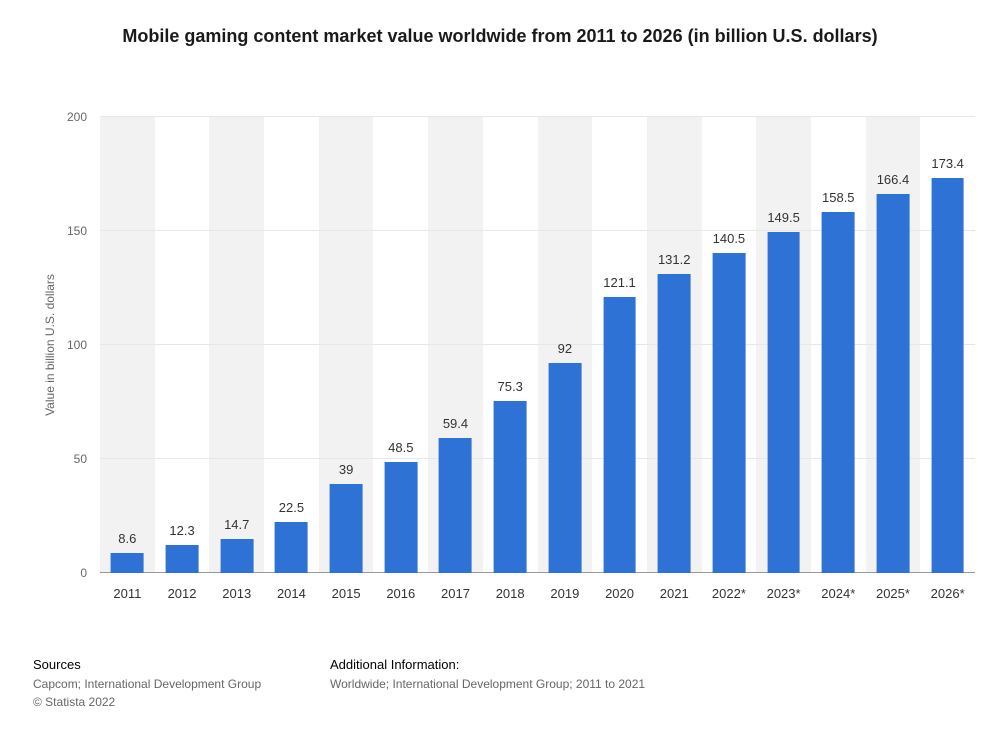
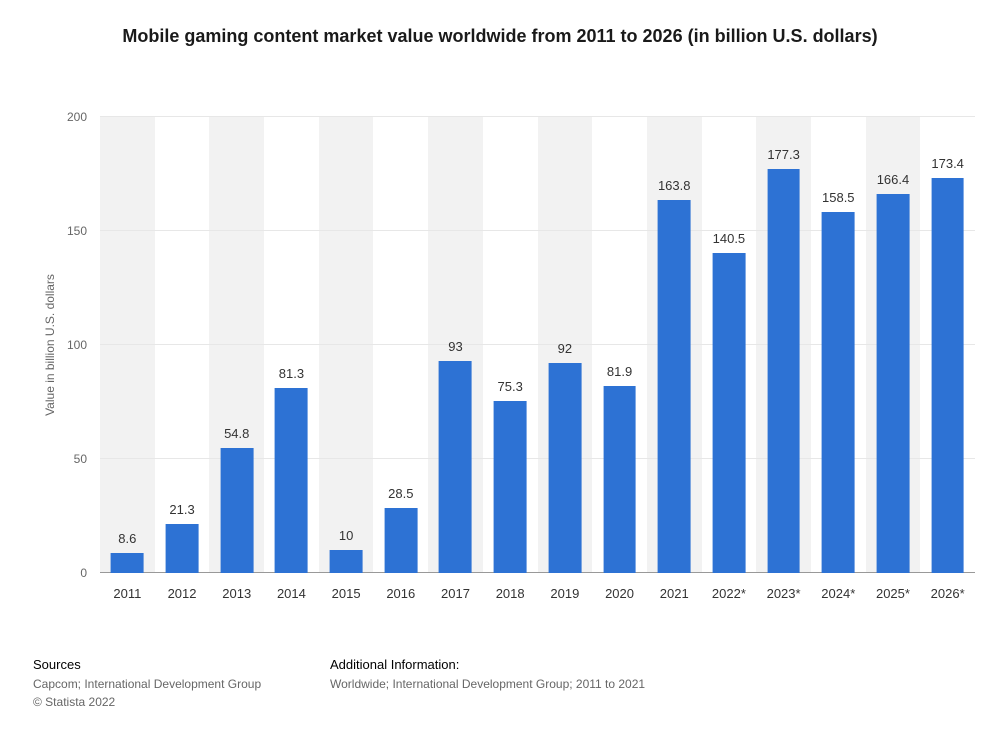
2012: 12.3 -> 21.3
2013: 14.7 -> 54.8
2014: 22.5 -> 81.3
2015: 39 -> 10
2016: 48.5 -> 28.5
2017: 59.4 -> 93
2020: 121.1 -> 81.9
2021: 131.2 -> 163.8
2023*: 149.5 -> 177.3
